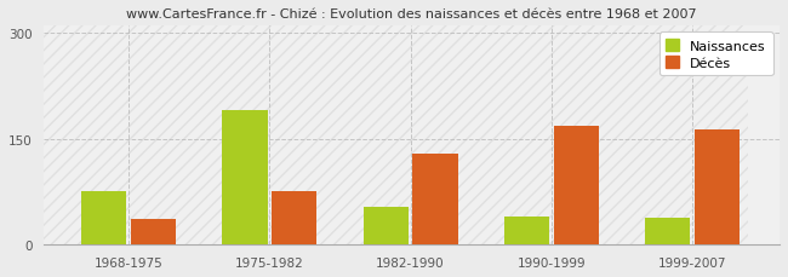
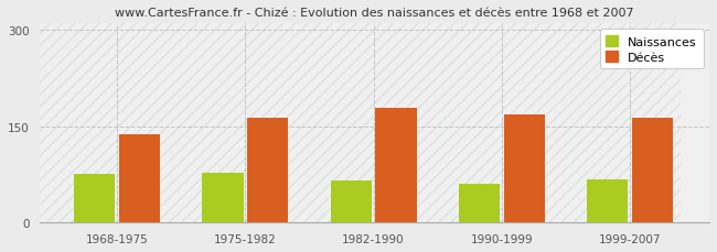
Décès/1968-1975: 36 -> 137
Naissances/1975-1982: 190 -> 78
Décès/1975-1982: 76 -> 163
Naissances/1982-1990: 54 -> 65
Décès/1982-1990: 128 -> 178
Naissances/1990-1999: 40 -> 60
Naissances/1999-2007: 38 -> 68
